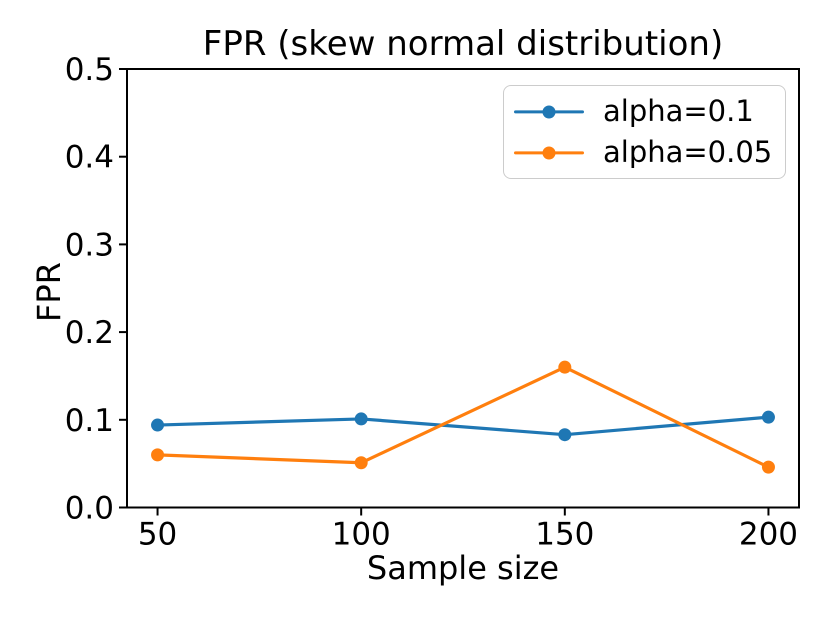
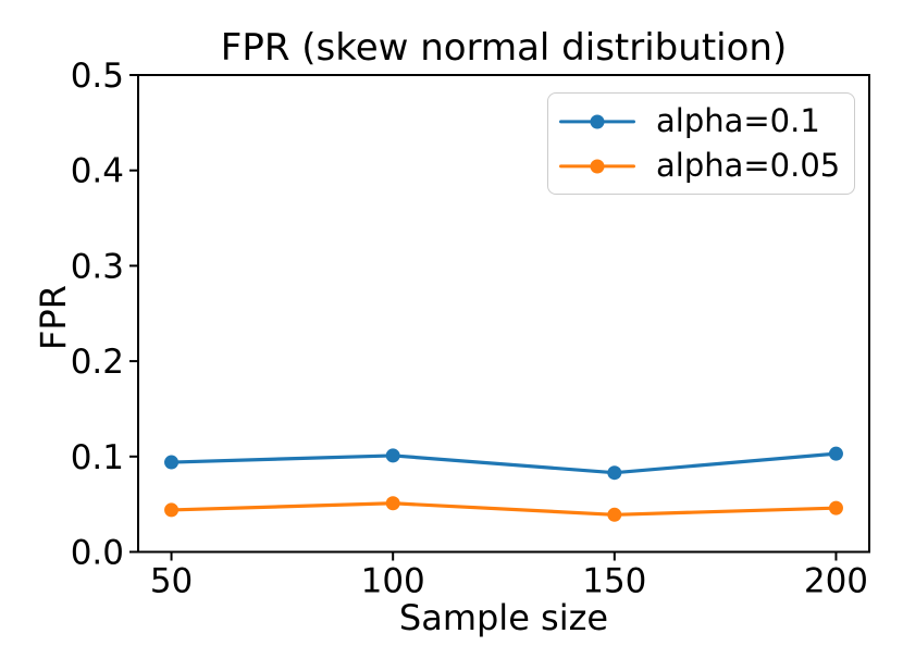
alpha=0.05/50: 0.06 -> 0.04
alpha=0.05/150: 0.16 -> 0.04
